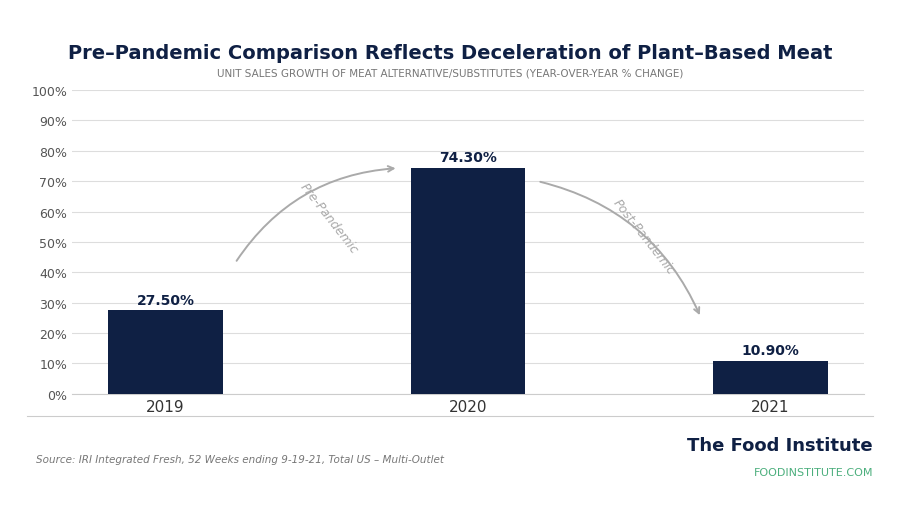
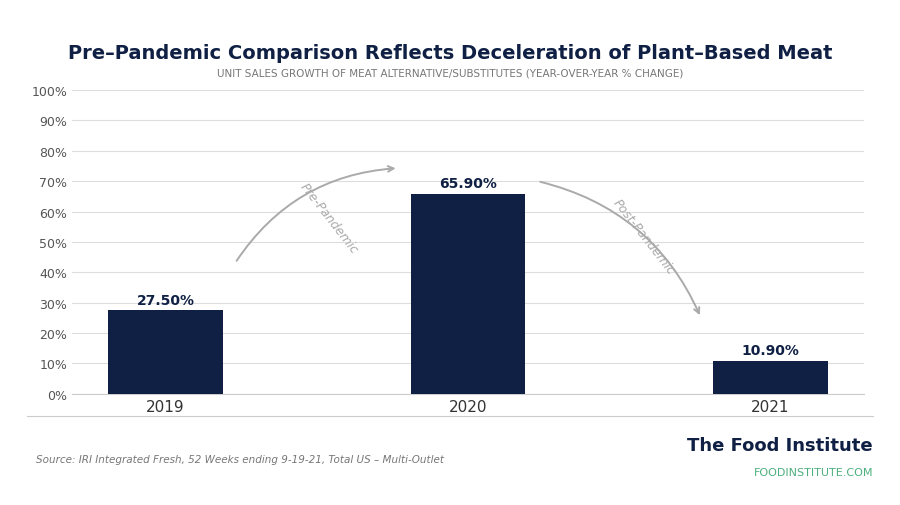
2020: 74.30% -> 65.90%
